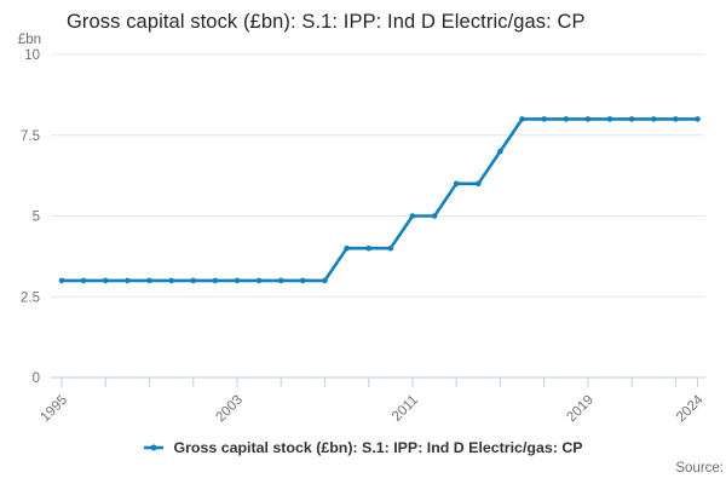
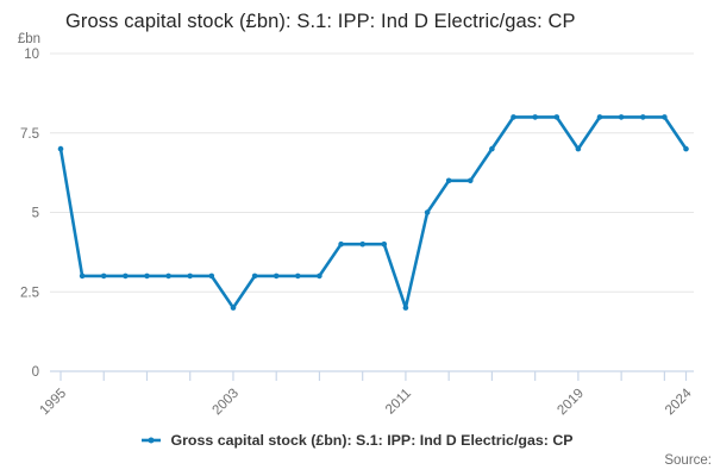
1995: 3 -> 7
2003: 3 -> 2
2011: 5 -> 2
2019: 8 -> 7
2024: 8 -> 7
